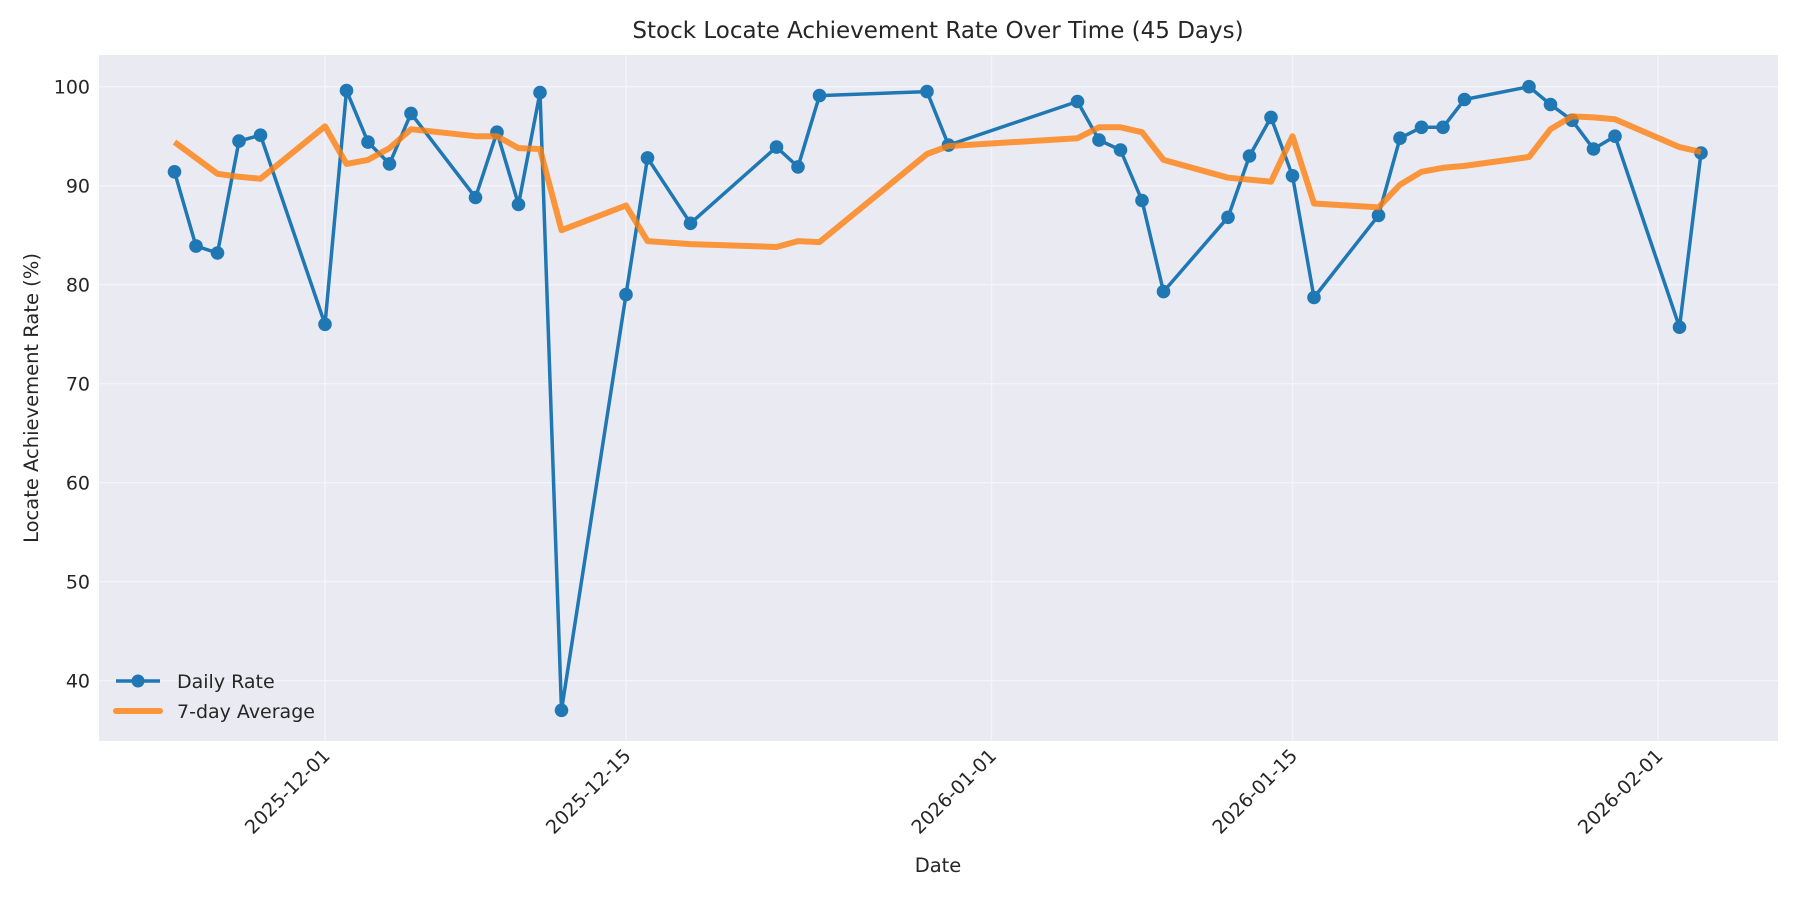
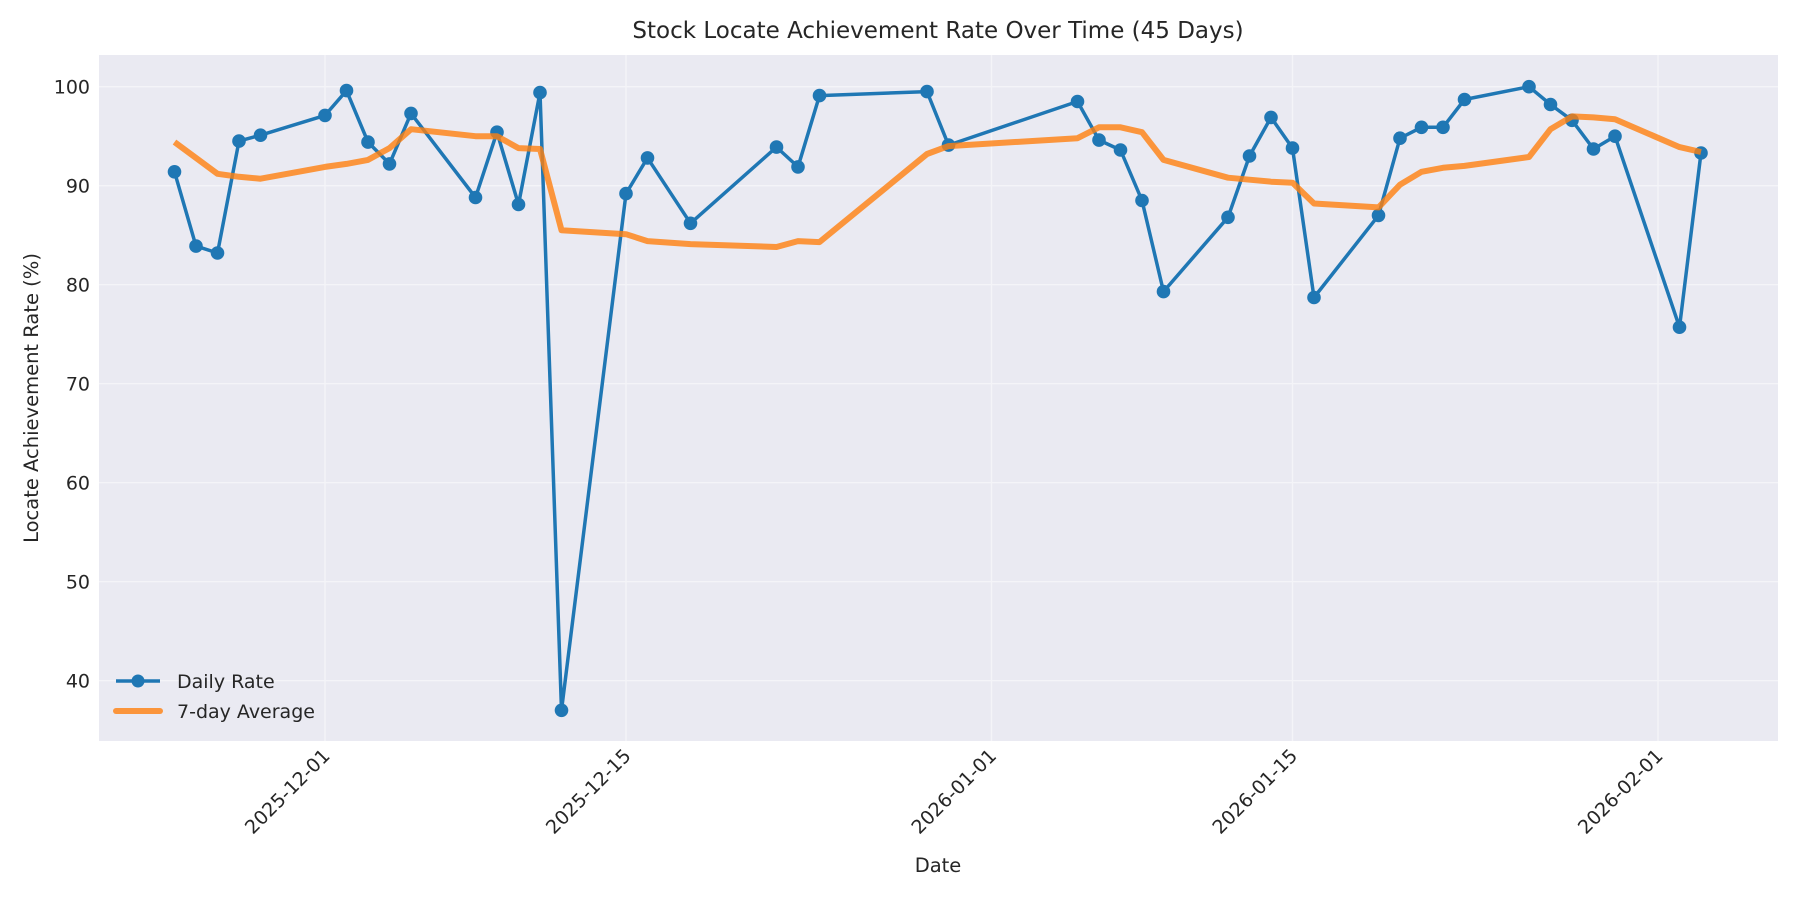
Daily Rate/2025-12-01: 76 -> 97
7-day Average/2025-12-01: 96 -> 92
Daily Rate/2025-12-15: 79 -> 89
7-day Average/2025-12-15: 88 -> 85
Daily Rate/2026-01-15: 91 -> 94
7-day Average/2026-01-15: 95 -> 90
